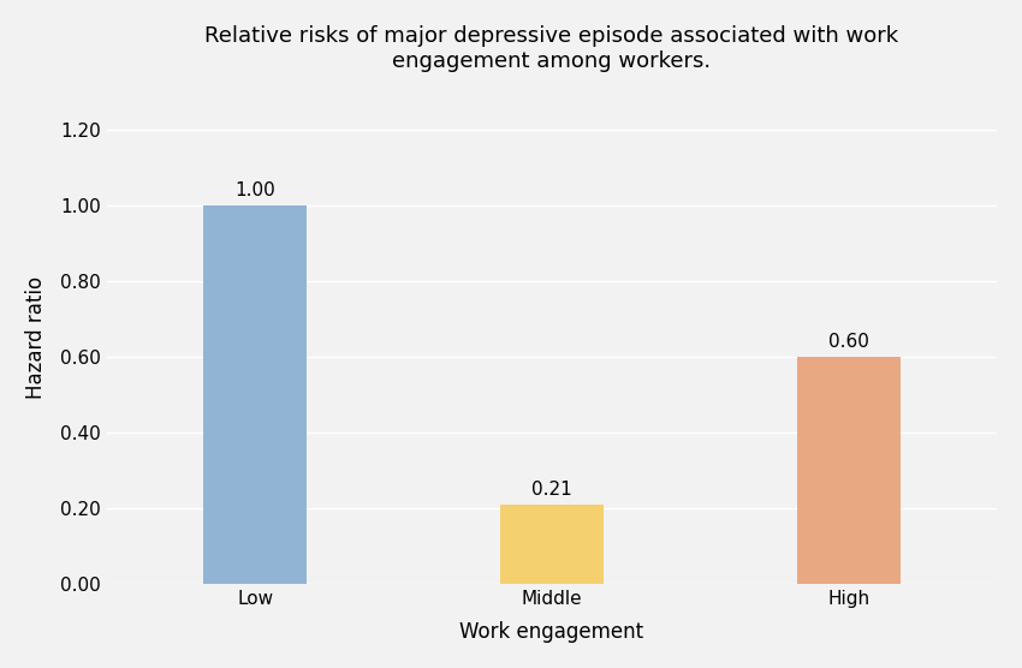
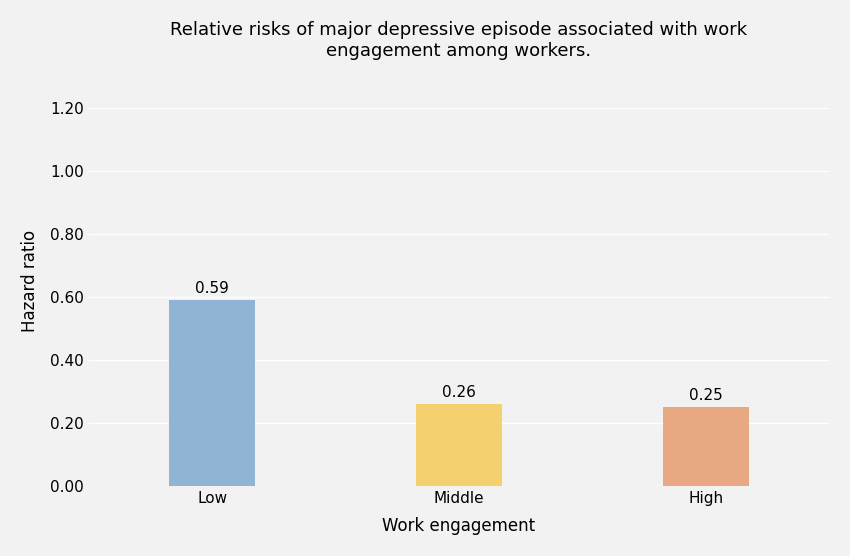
Low: 1.00 -> 0.59
Middle: 0.21 -> 0.26
High: 0.60 -> 0.25
